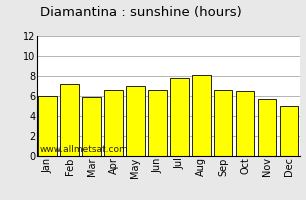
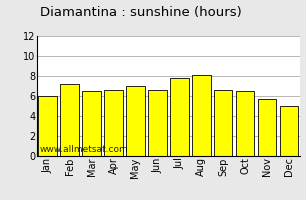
Mar: 5.9 -> 6.5
